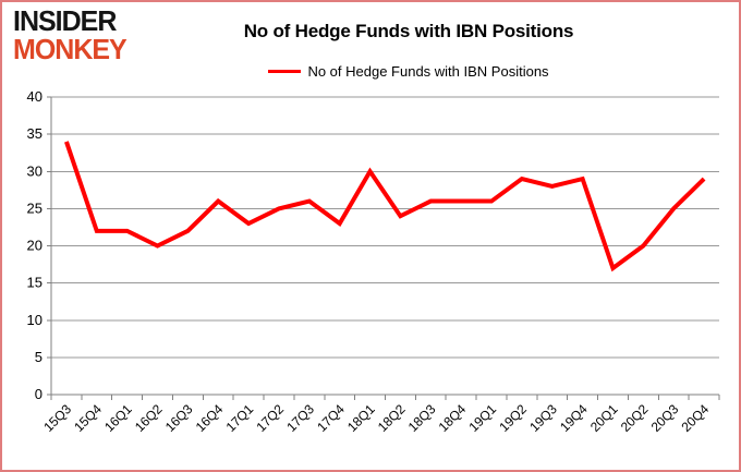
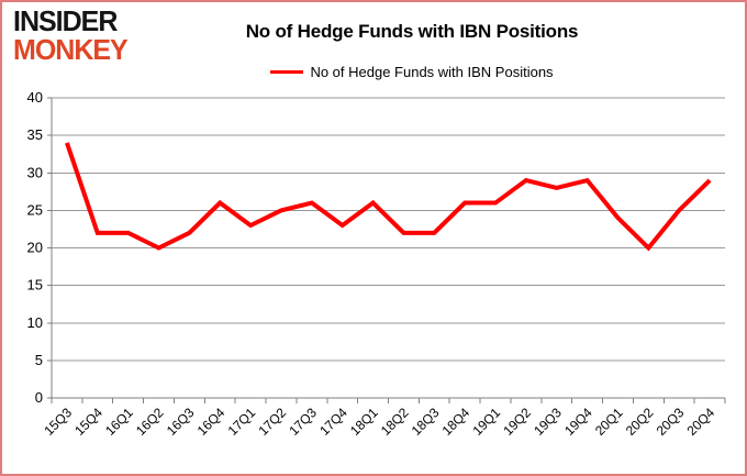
18Q1: 30 -> 26
18Q2: 24 -> 22
18Q3: 26 -> 22
20Q1: 17 -> 24
